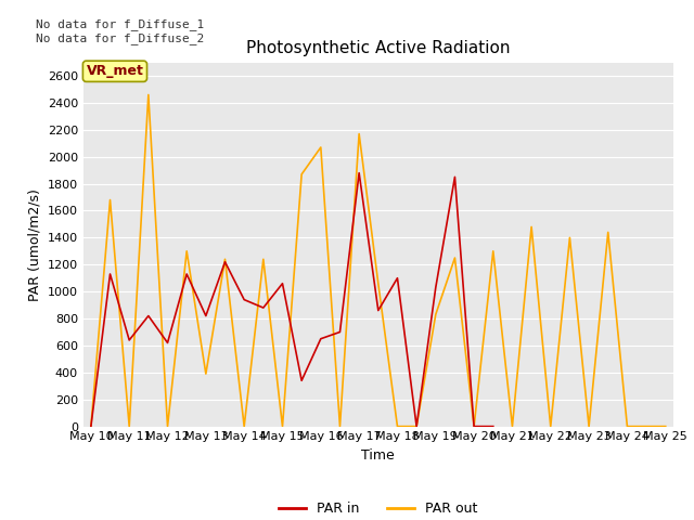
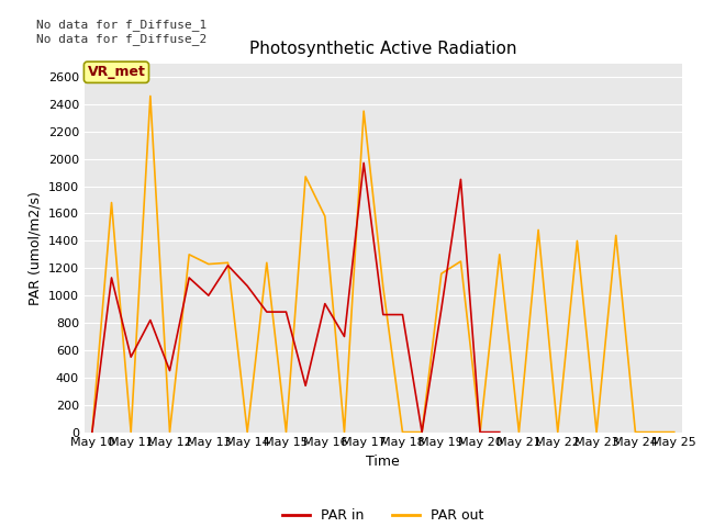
PAR in/May 11: 640 -> 550
PAR in/May 12: 620 -> 450
PAR in/May 13: 820 -> 1000
PAR out/May 13: 390 -> 1230
PAR in/May 14: 940 -> 1070
PAR in/May 15: 1060 -> 880
PAR in/May 16: 650 -> 940
PAR out/May 16: 2070 -> 1580
PAR in/May 17: 1880 -> 1970
PAR out/May 17: 2170 -> 2350
PAR in/May 18: 1100 -> 860
PAR in/May 19: 1030 -> 900
PAR out/May 19: 830 -> 1160
